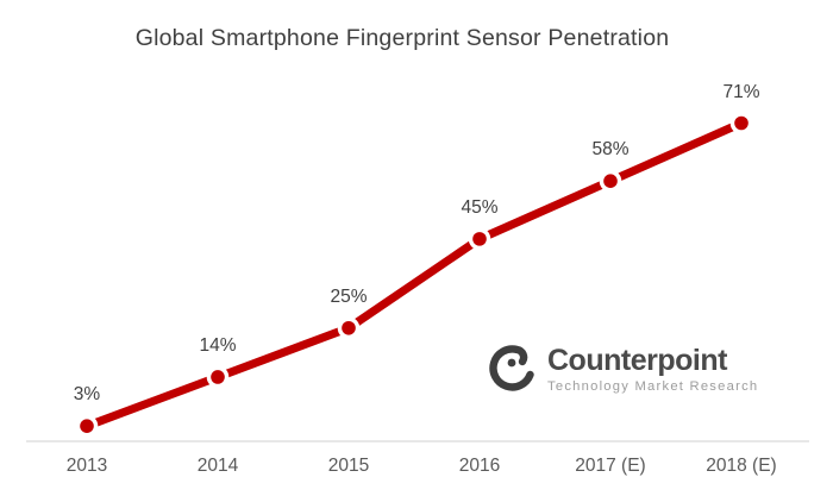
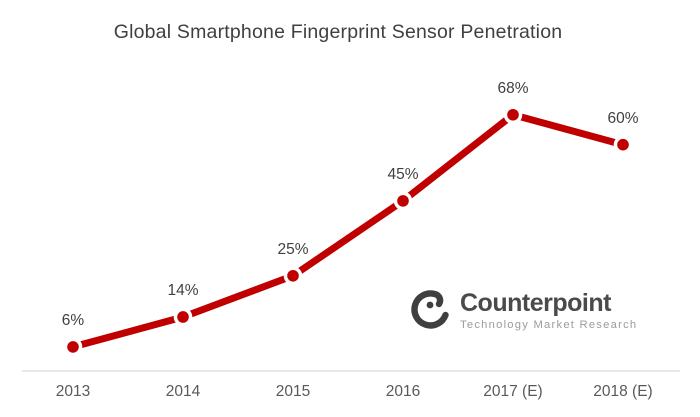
2013: 3% -> 6%
2017 (E): 58% -> 68%
2018 (E): 71% -> 60%
